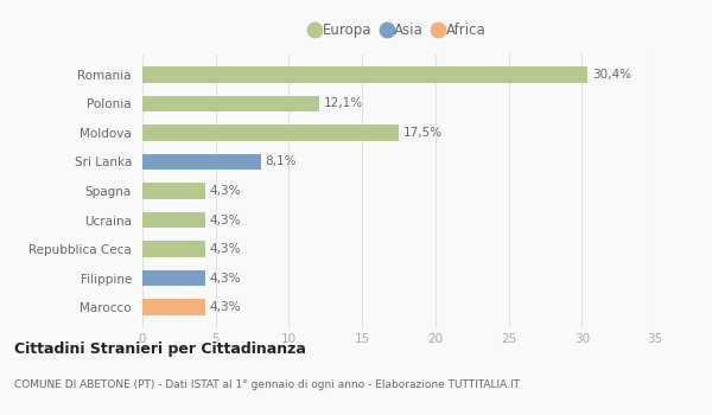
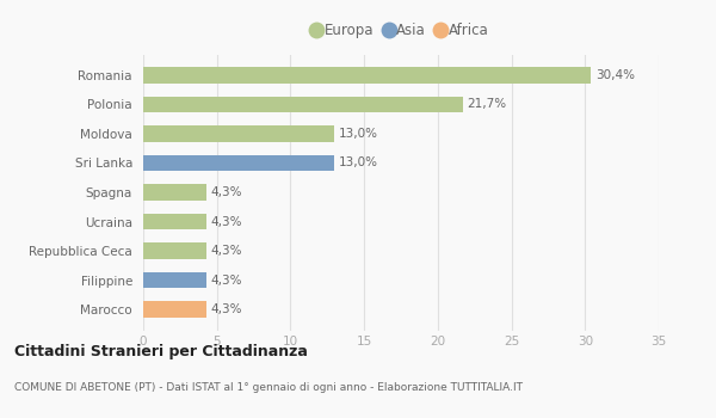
Polonia: 12,1% -> 21,7%
Moldova: 17,5% -> 13,0%
Sri Lanka: 8,1% -> 13,0%
